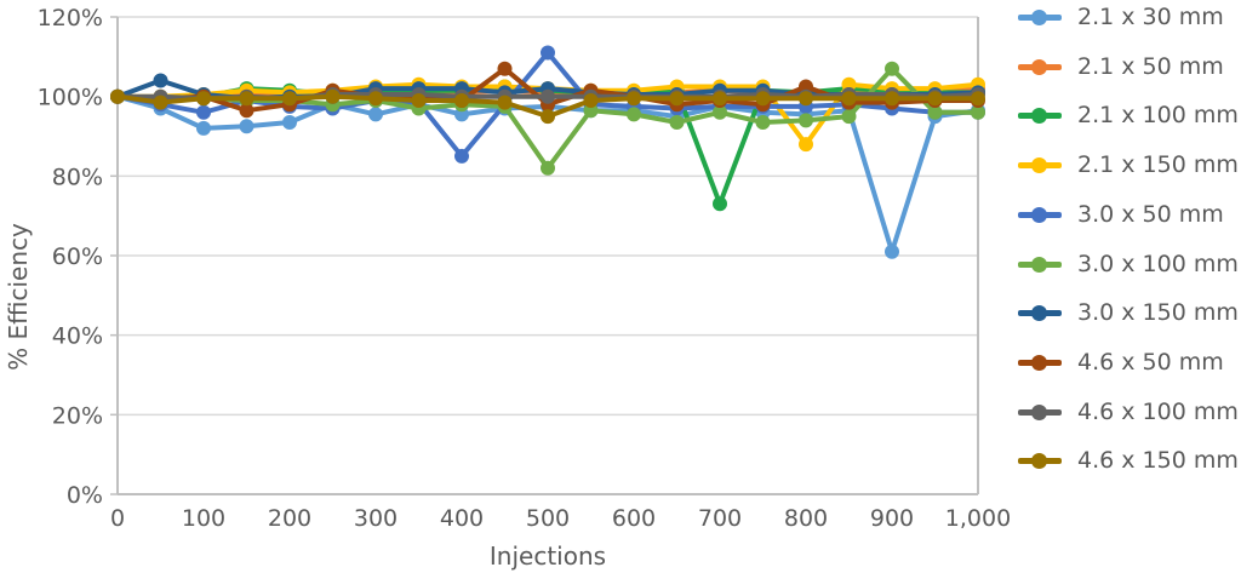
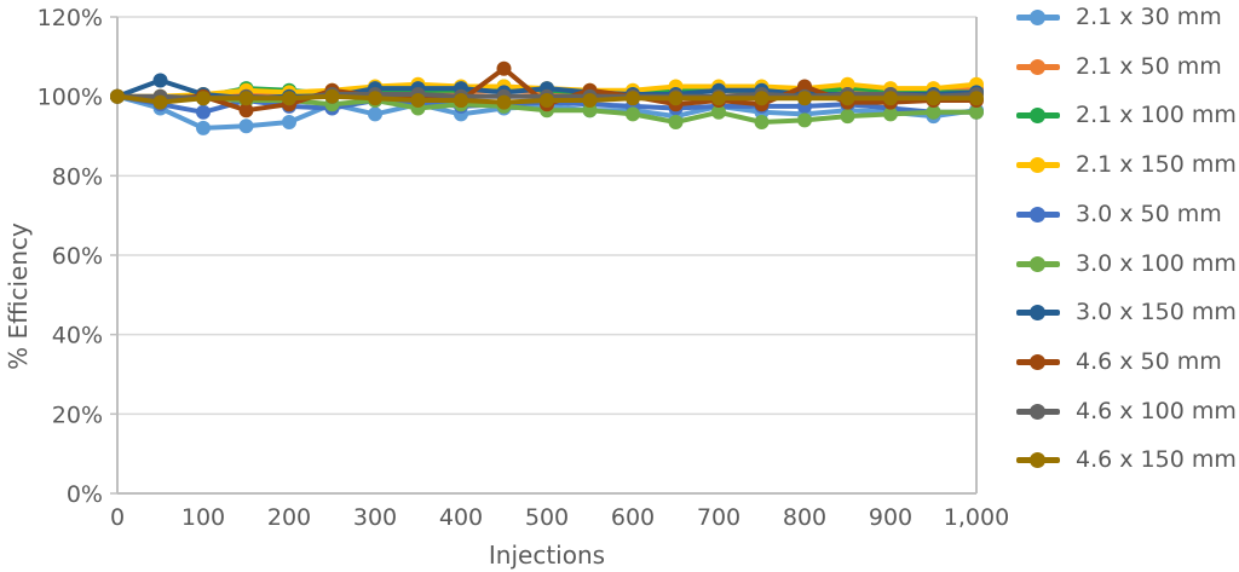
3.0 x 50 mm/400: 85% -> 98%
3.0 x 50 mm/500: 111% -> 98%
3.0 x 100 mm/500: 82% -> 96%
4.6 x 150 mm/500: 95% -> 99%
2.1 x 100 mm/700: 73% -> 102%
2.1 x 150 mm/800: 88% -> 102%
2.1 x 30 mm/900: 61% -> 96%
3.0 x 100 mm/900: 107% -> 96%
